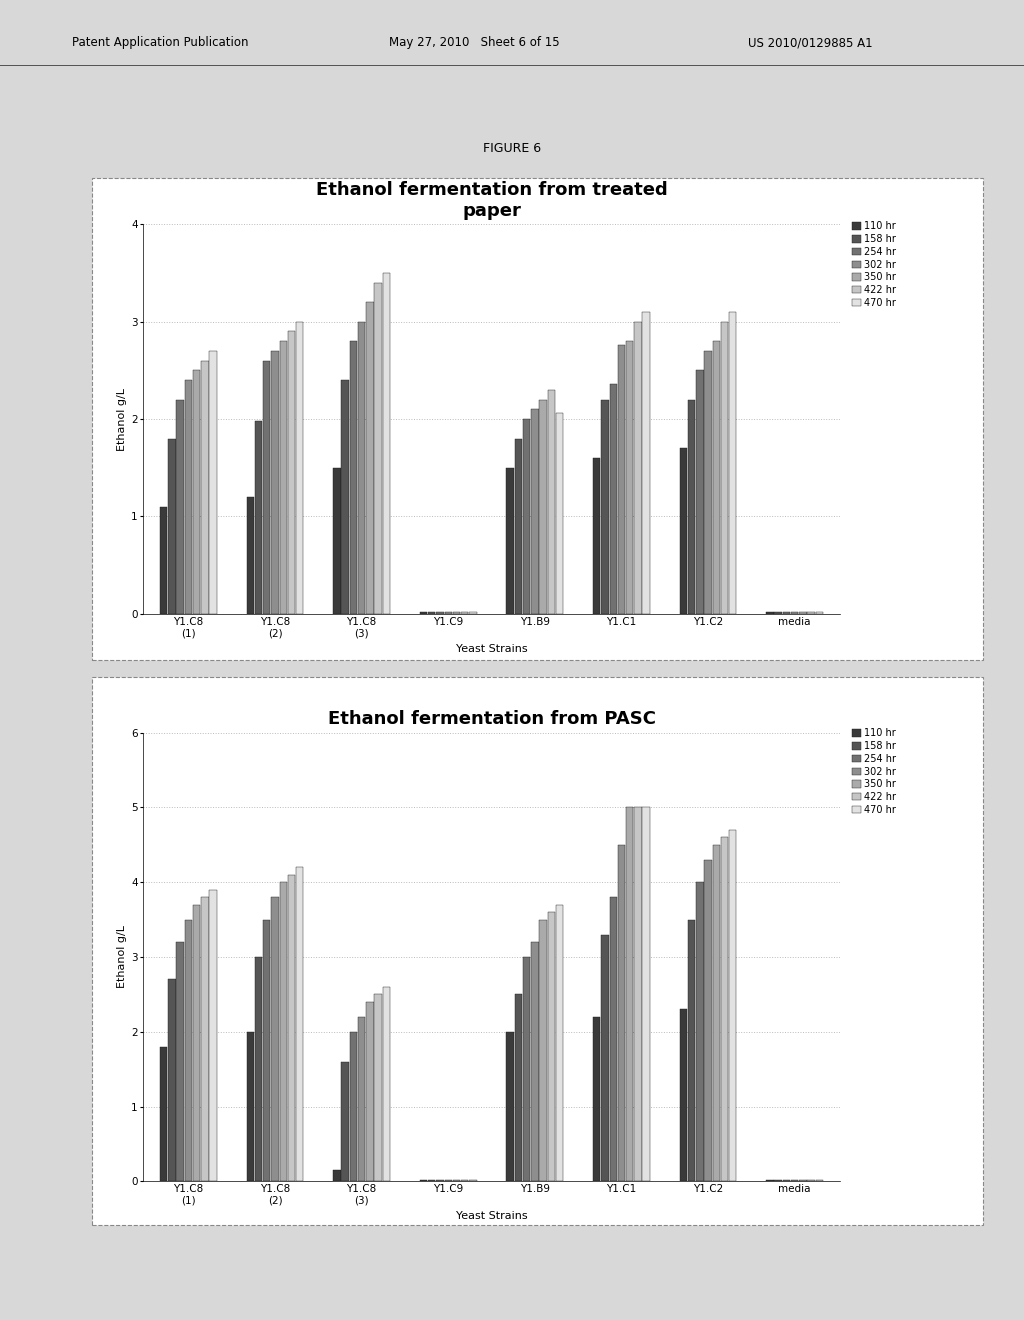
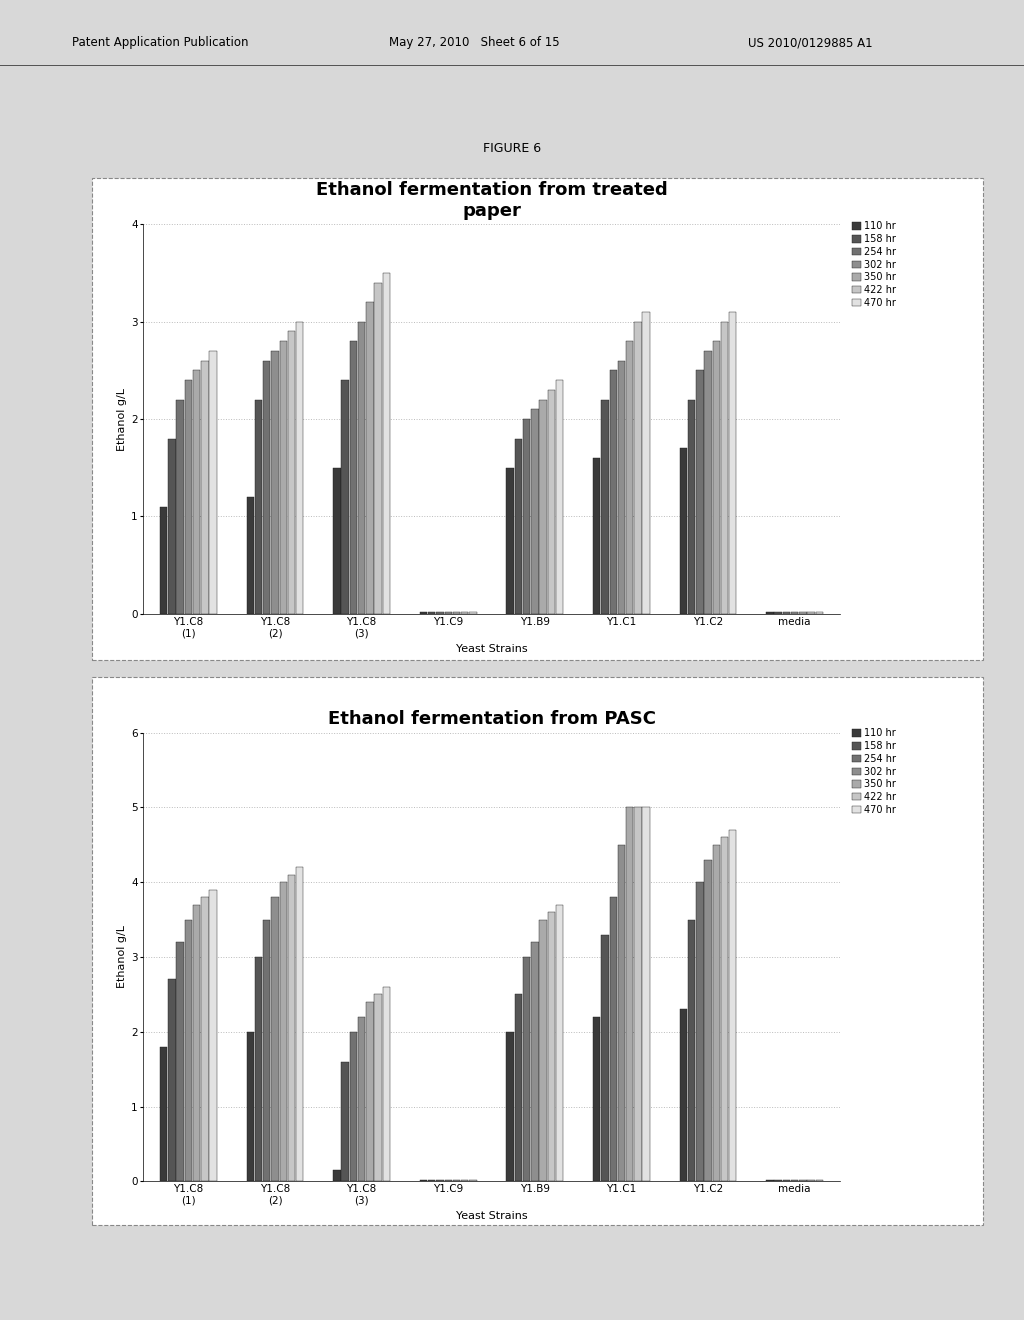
Ethanol fermentation from treated paper/158 hr/Y1.C8 (2): 1.98 -> 2.20
Ethanol fermentation from treated paper/470 hr/Y1.B9: 2.06 -> 2.40
Ethanol fermentation from treated paper/254 hr/Y1.C1: 2.36 -> 2.50
Ethanol fermentation from treated paper/302 hr/Y1.C1: 2.76 -> 2.60
